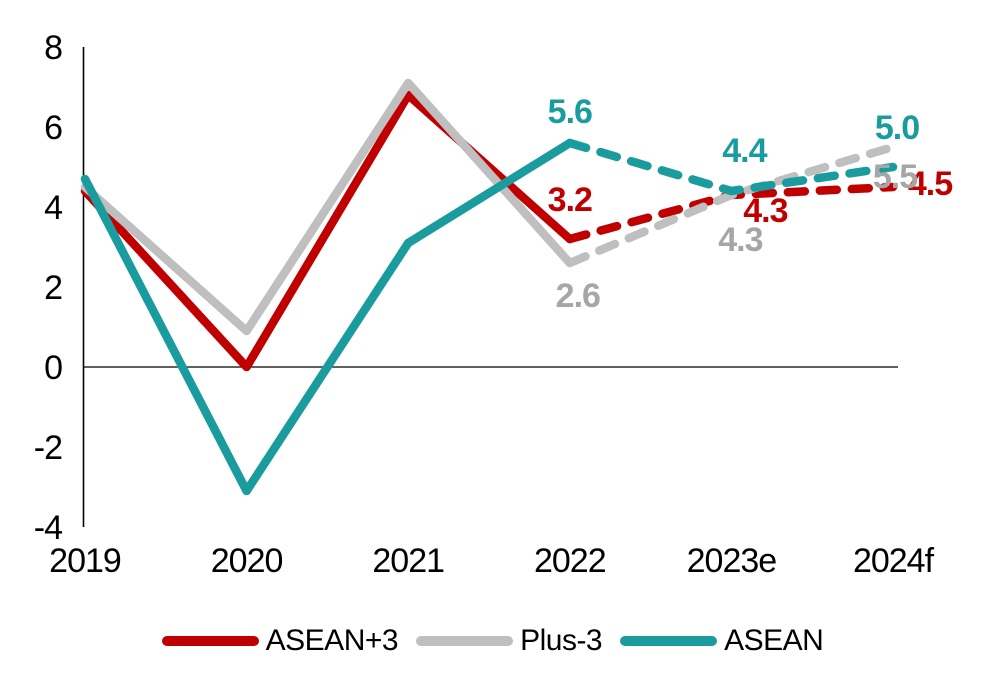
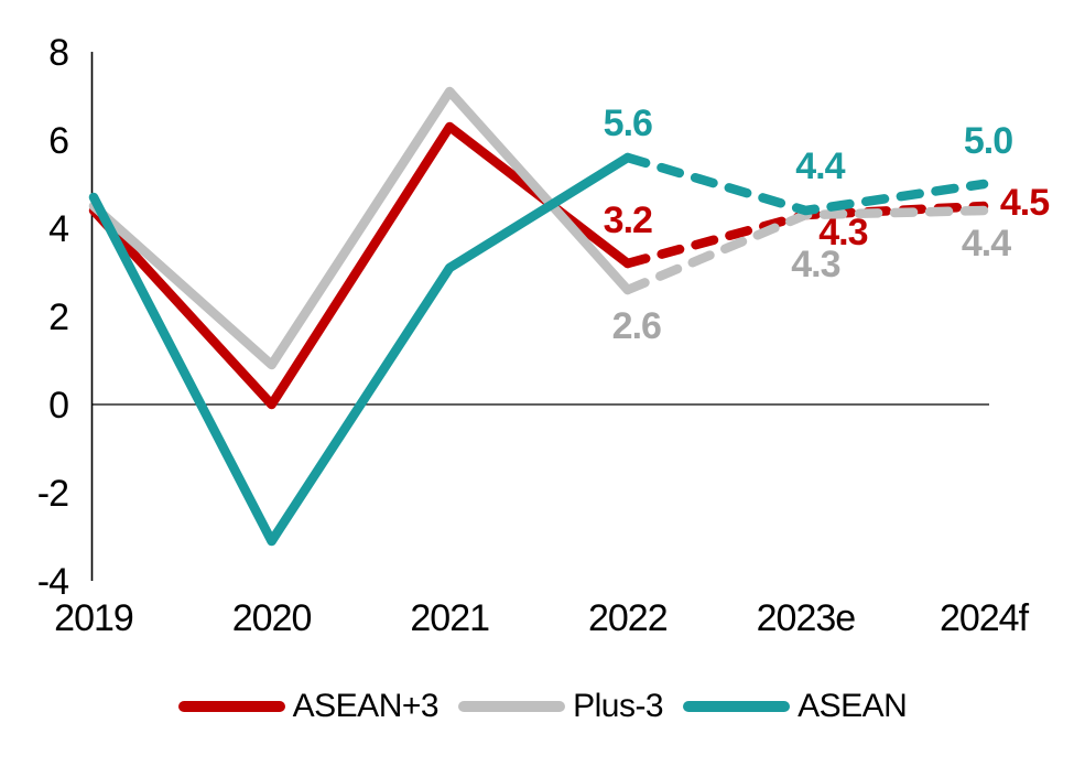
ASEAN+3/2021: 6.8 -> 6.3
Plus-3/2024f: 5.5 -> 4.4
